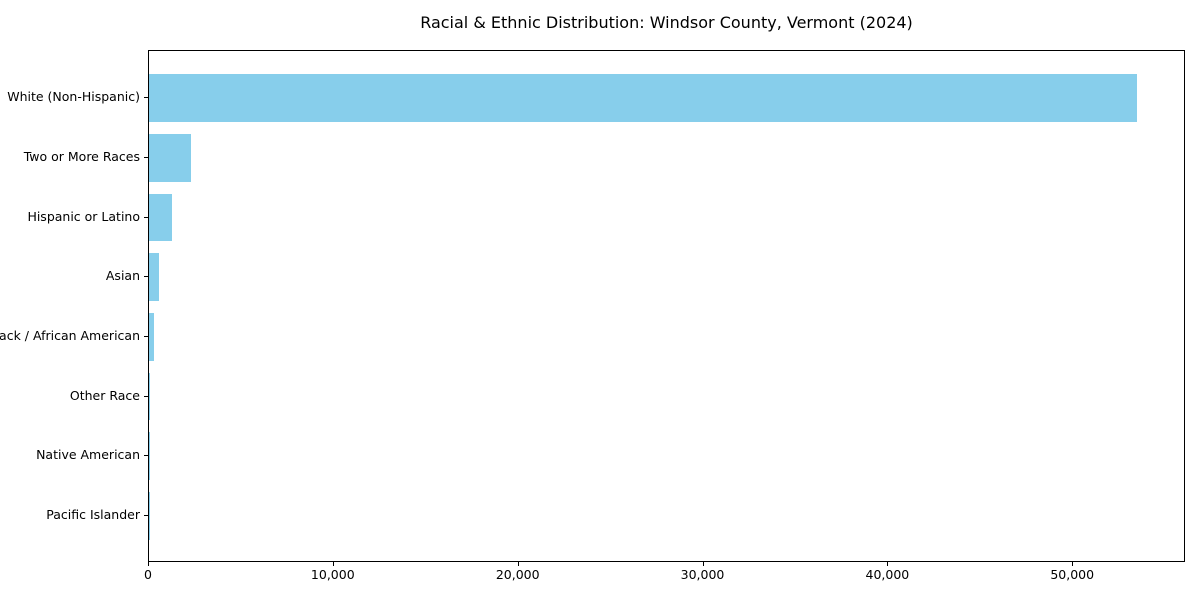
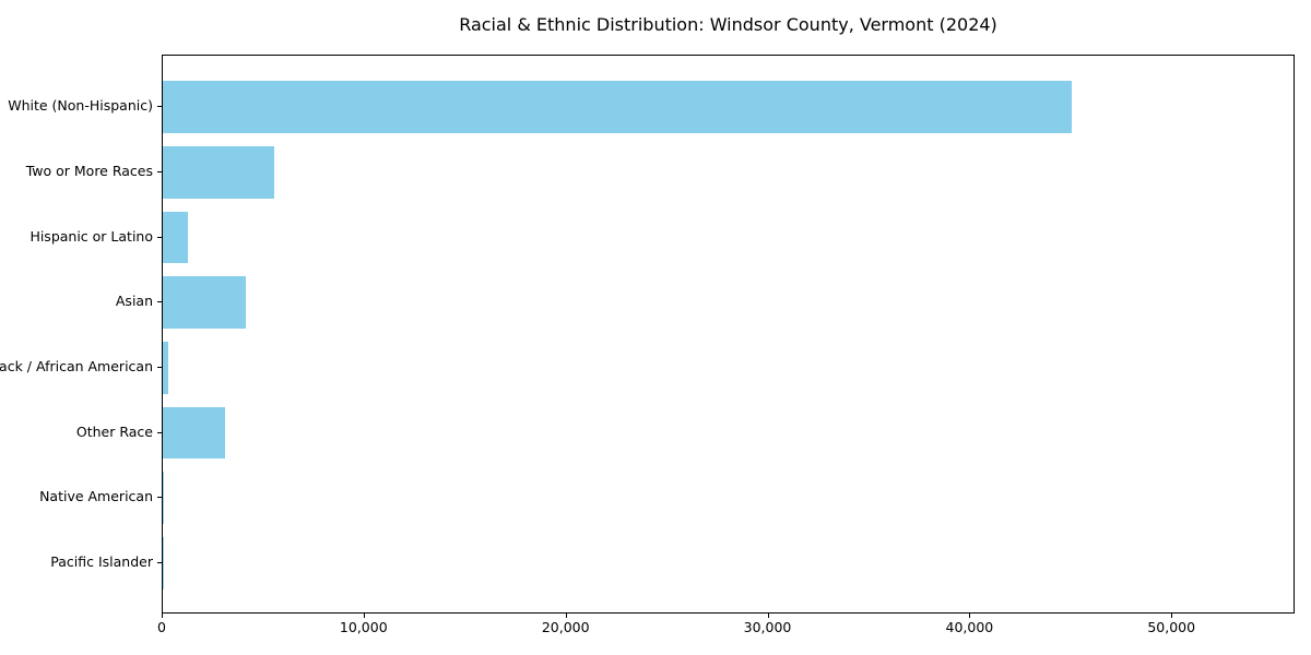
White (Non-Hispanic): 53400 -> 45000
Two or More Races: 2200 -> 5500
Asian: 600 -> 4100
Other Race: 100 -> 3100
